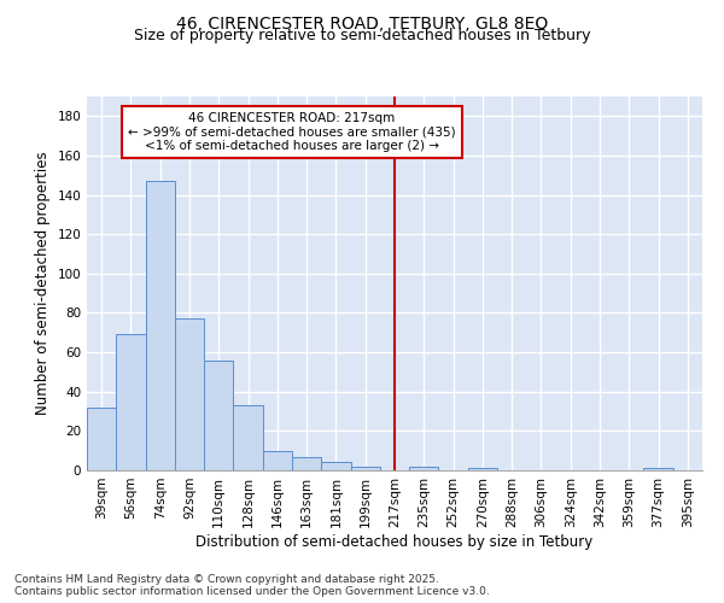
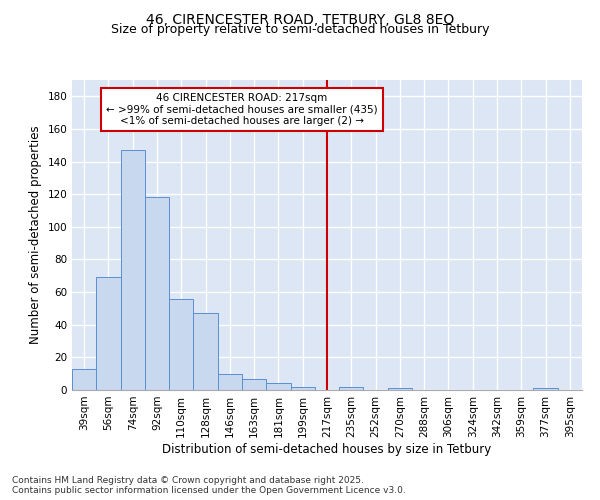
39sqm: 32 -> 13
92sqm: 77 -> 118
128sqm: 33 -> 47
